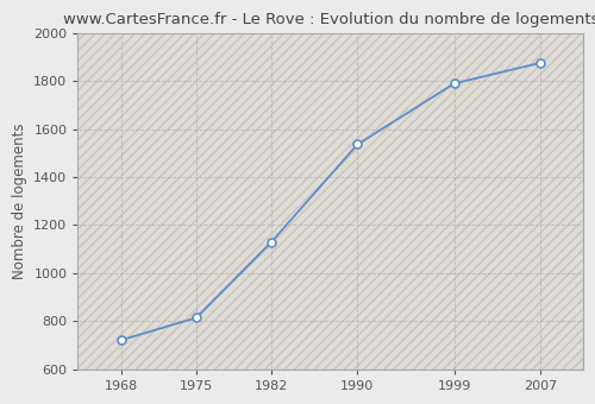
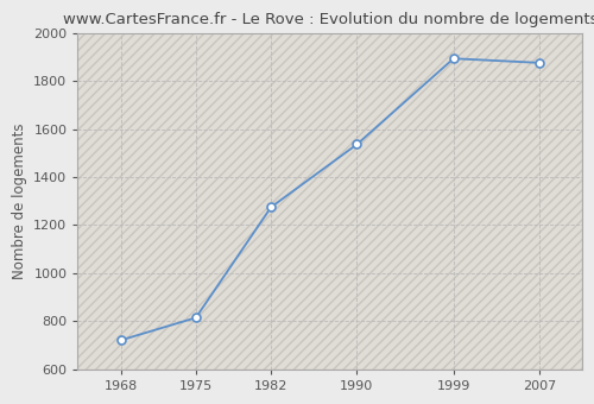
1982: 1130 -> 1275
1999: 1791 -> 1895
